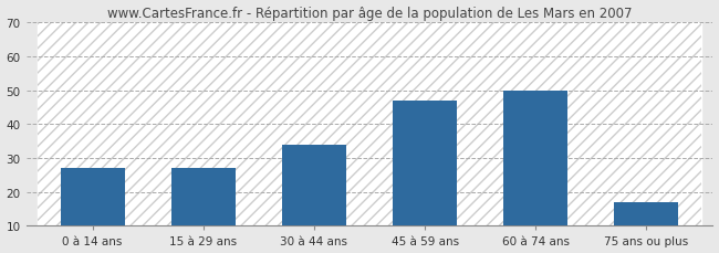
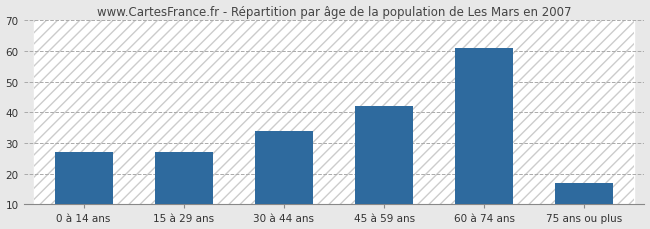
45 à 59 ans: 47 -> 42
60 à 74 ans: 50 -> 61
